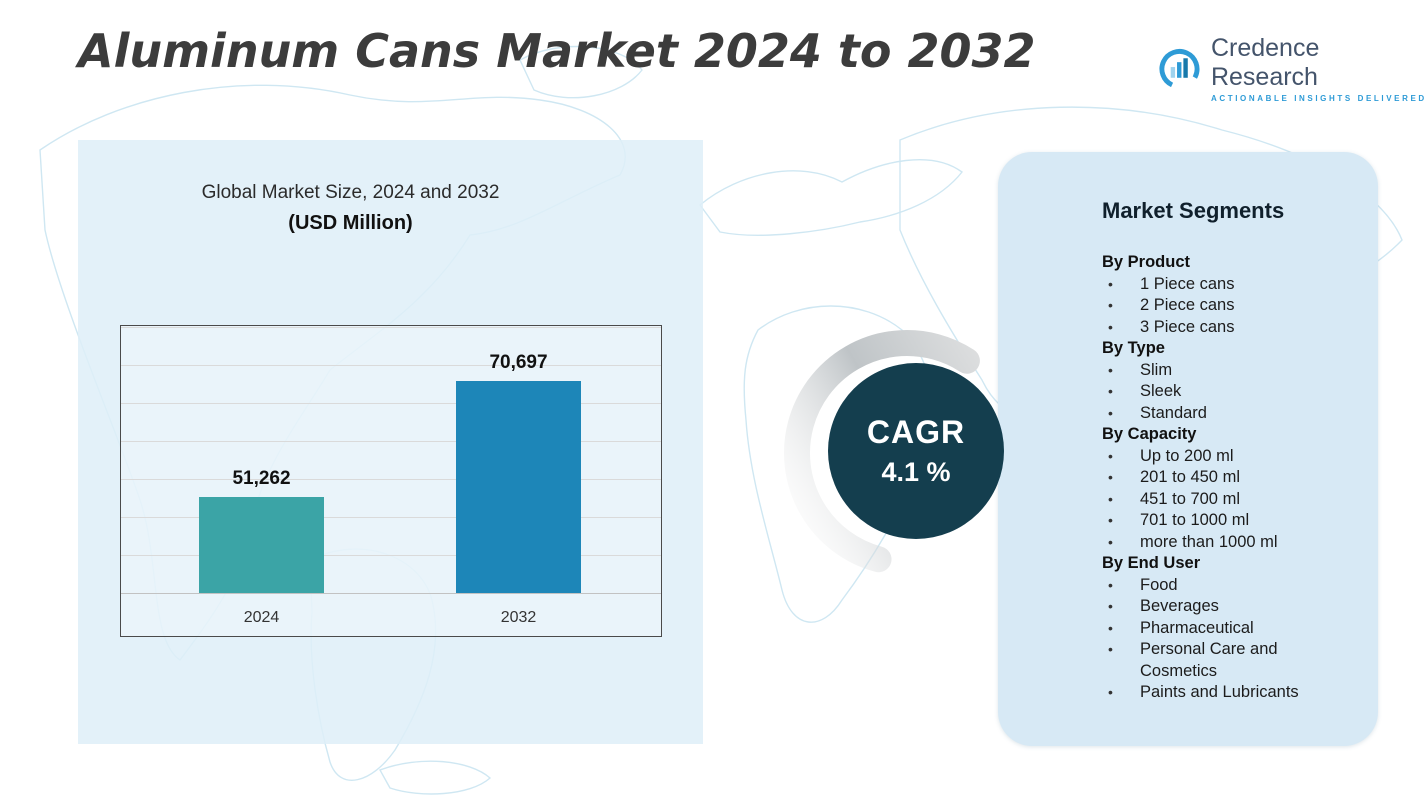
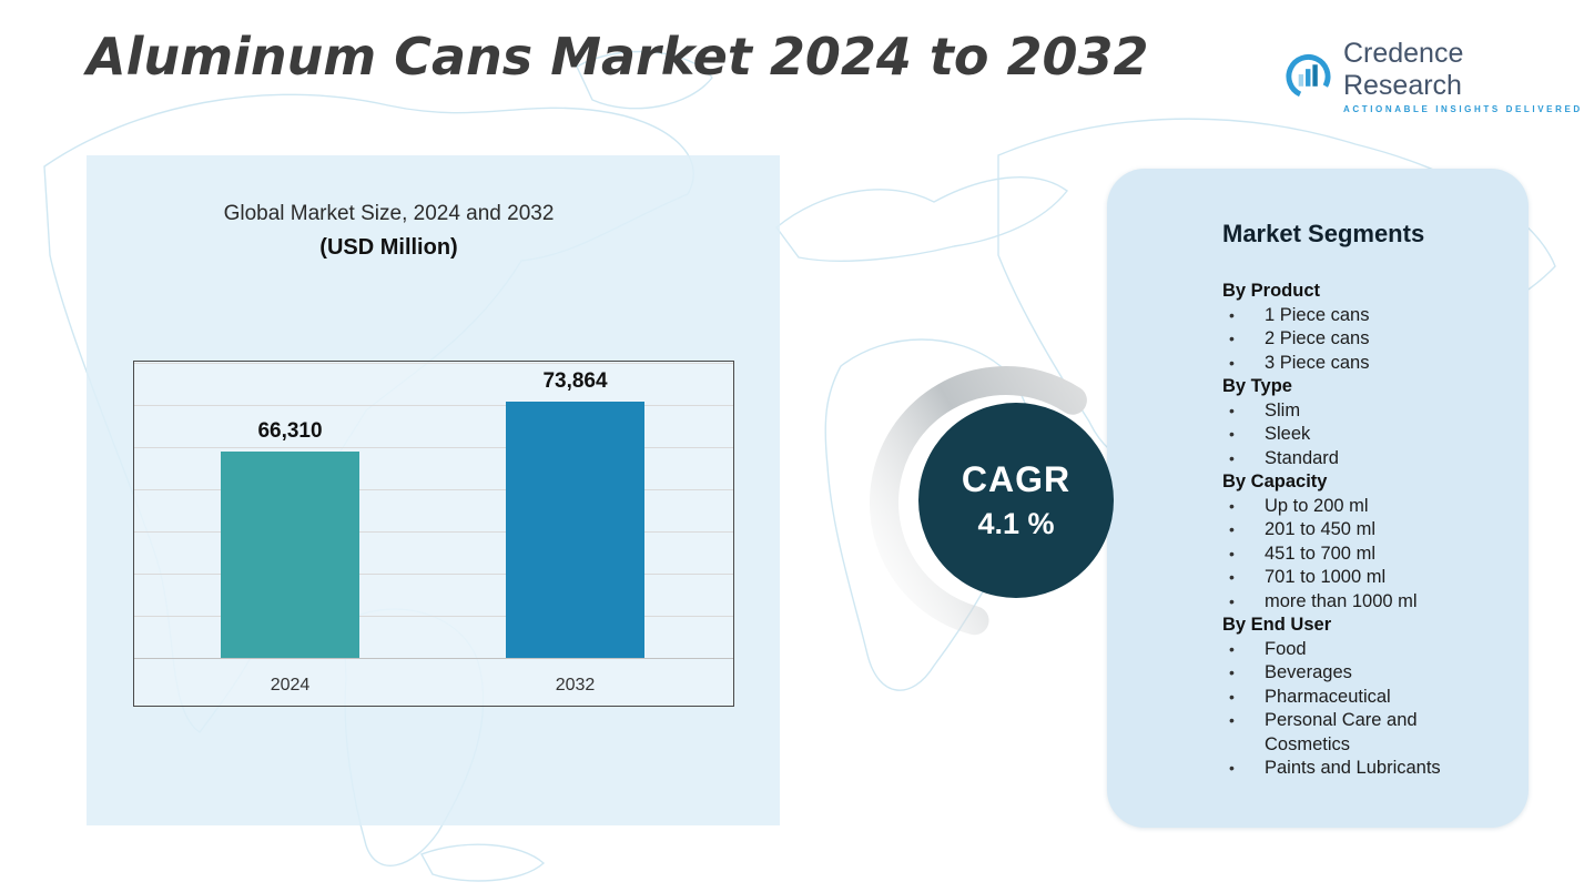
2024: 51,262 -> 66,310
2032: 70,697 -> 73,864
